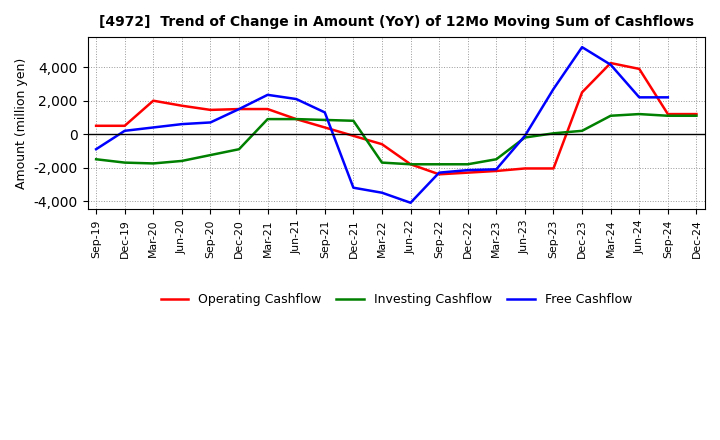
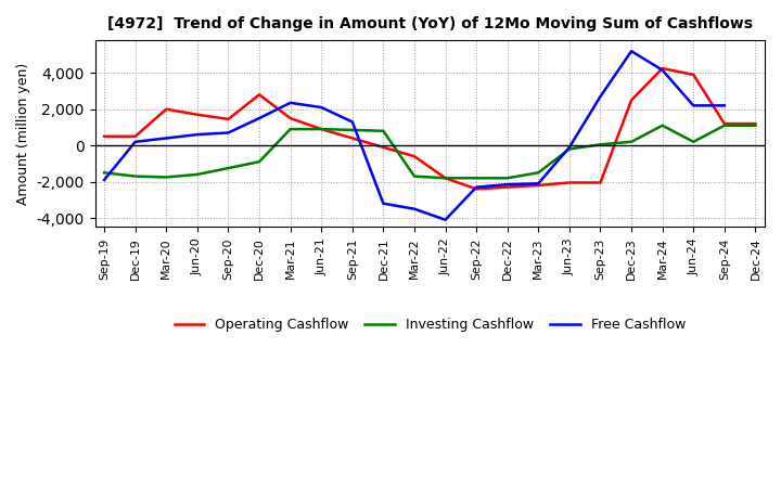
Free Cashflow/Sep-19: -900 -> -1,900
Operating Cashflow/Dec-20: 1,500 -> 2,800
Investing Cashflow/Jun-24: 1,200 -> 200
